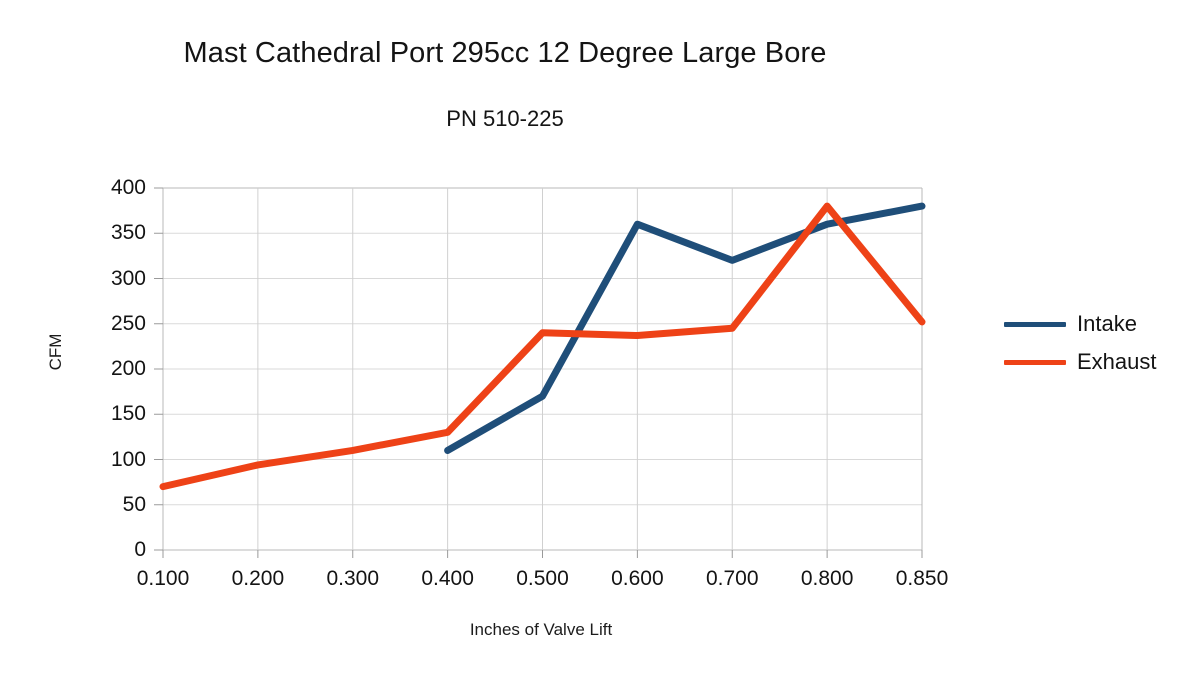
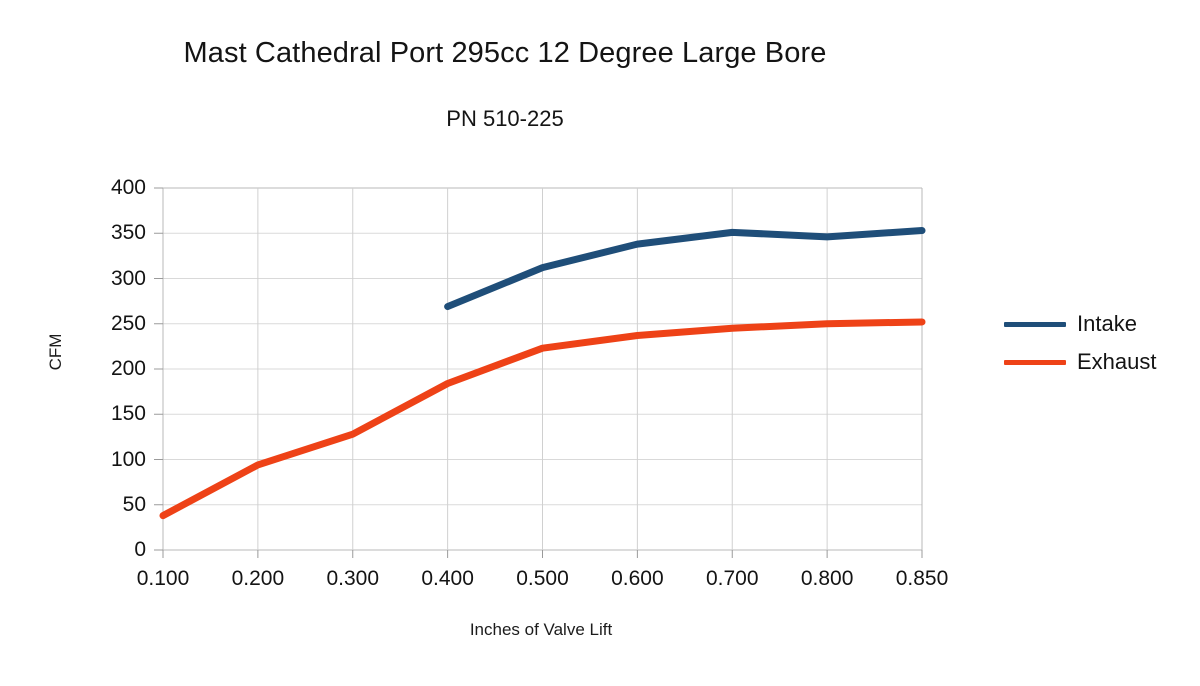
Exhaust/0.100: 70 -> 40
Exhaust/0.300: 110 -> 130
Intake/0.400: 110 -> 270
Exhaust/0.400: 130 -> 180
Intake/0.500: 170 -> 310
Exhaust/0.500: 240 -> 220
Intake/0.600: 360 -> 340
Intake/0.700: 320 -> 350
Intake/0.800: 360 -> 350
Exhaust/0.800: 380 -> 250
Intake/0.850: 380 -> 350
